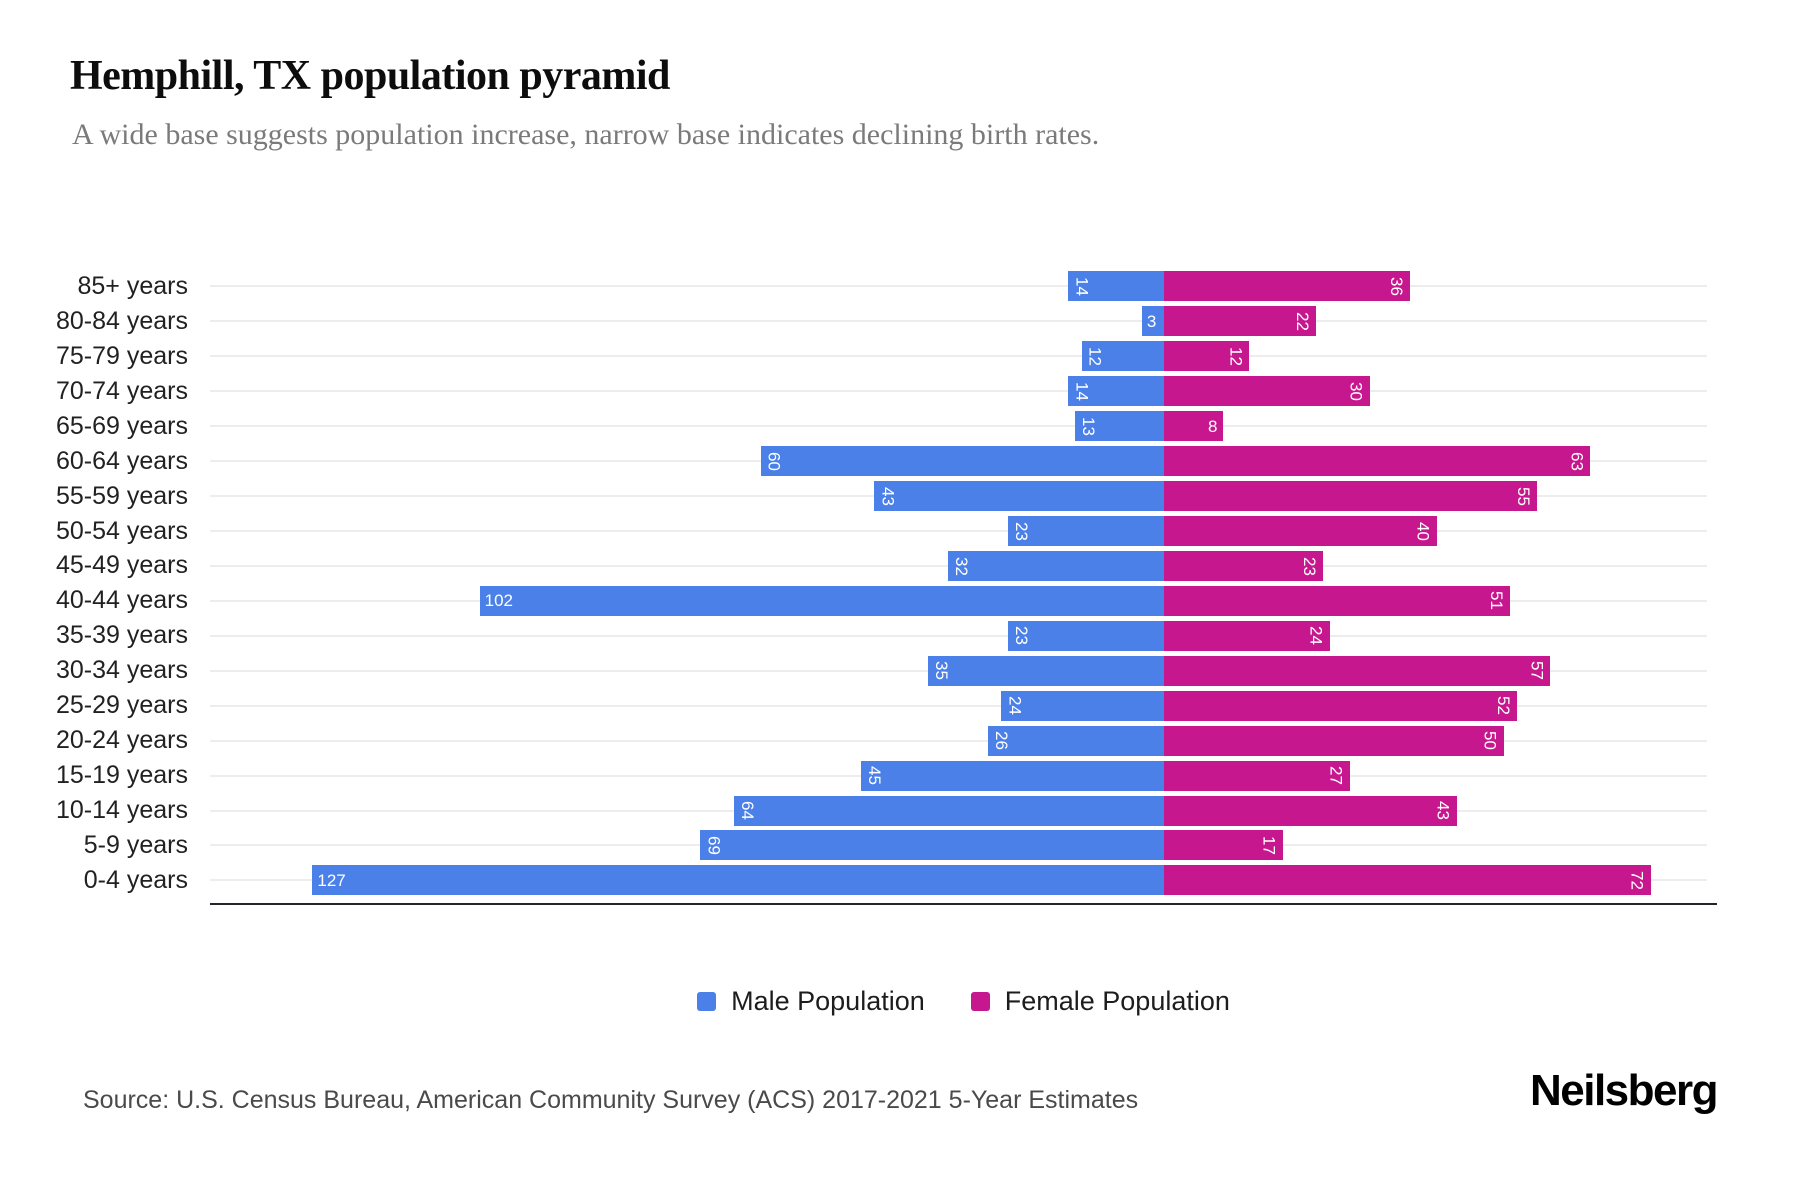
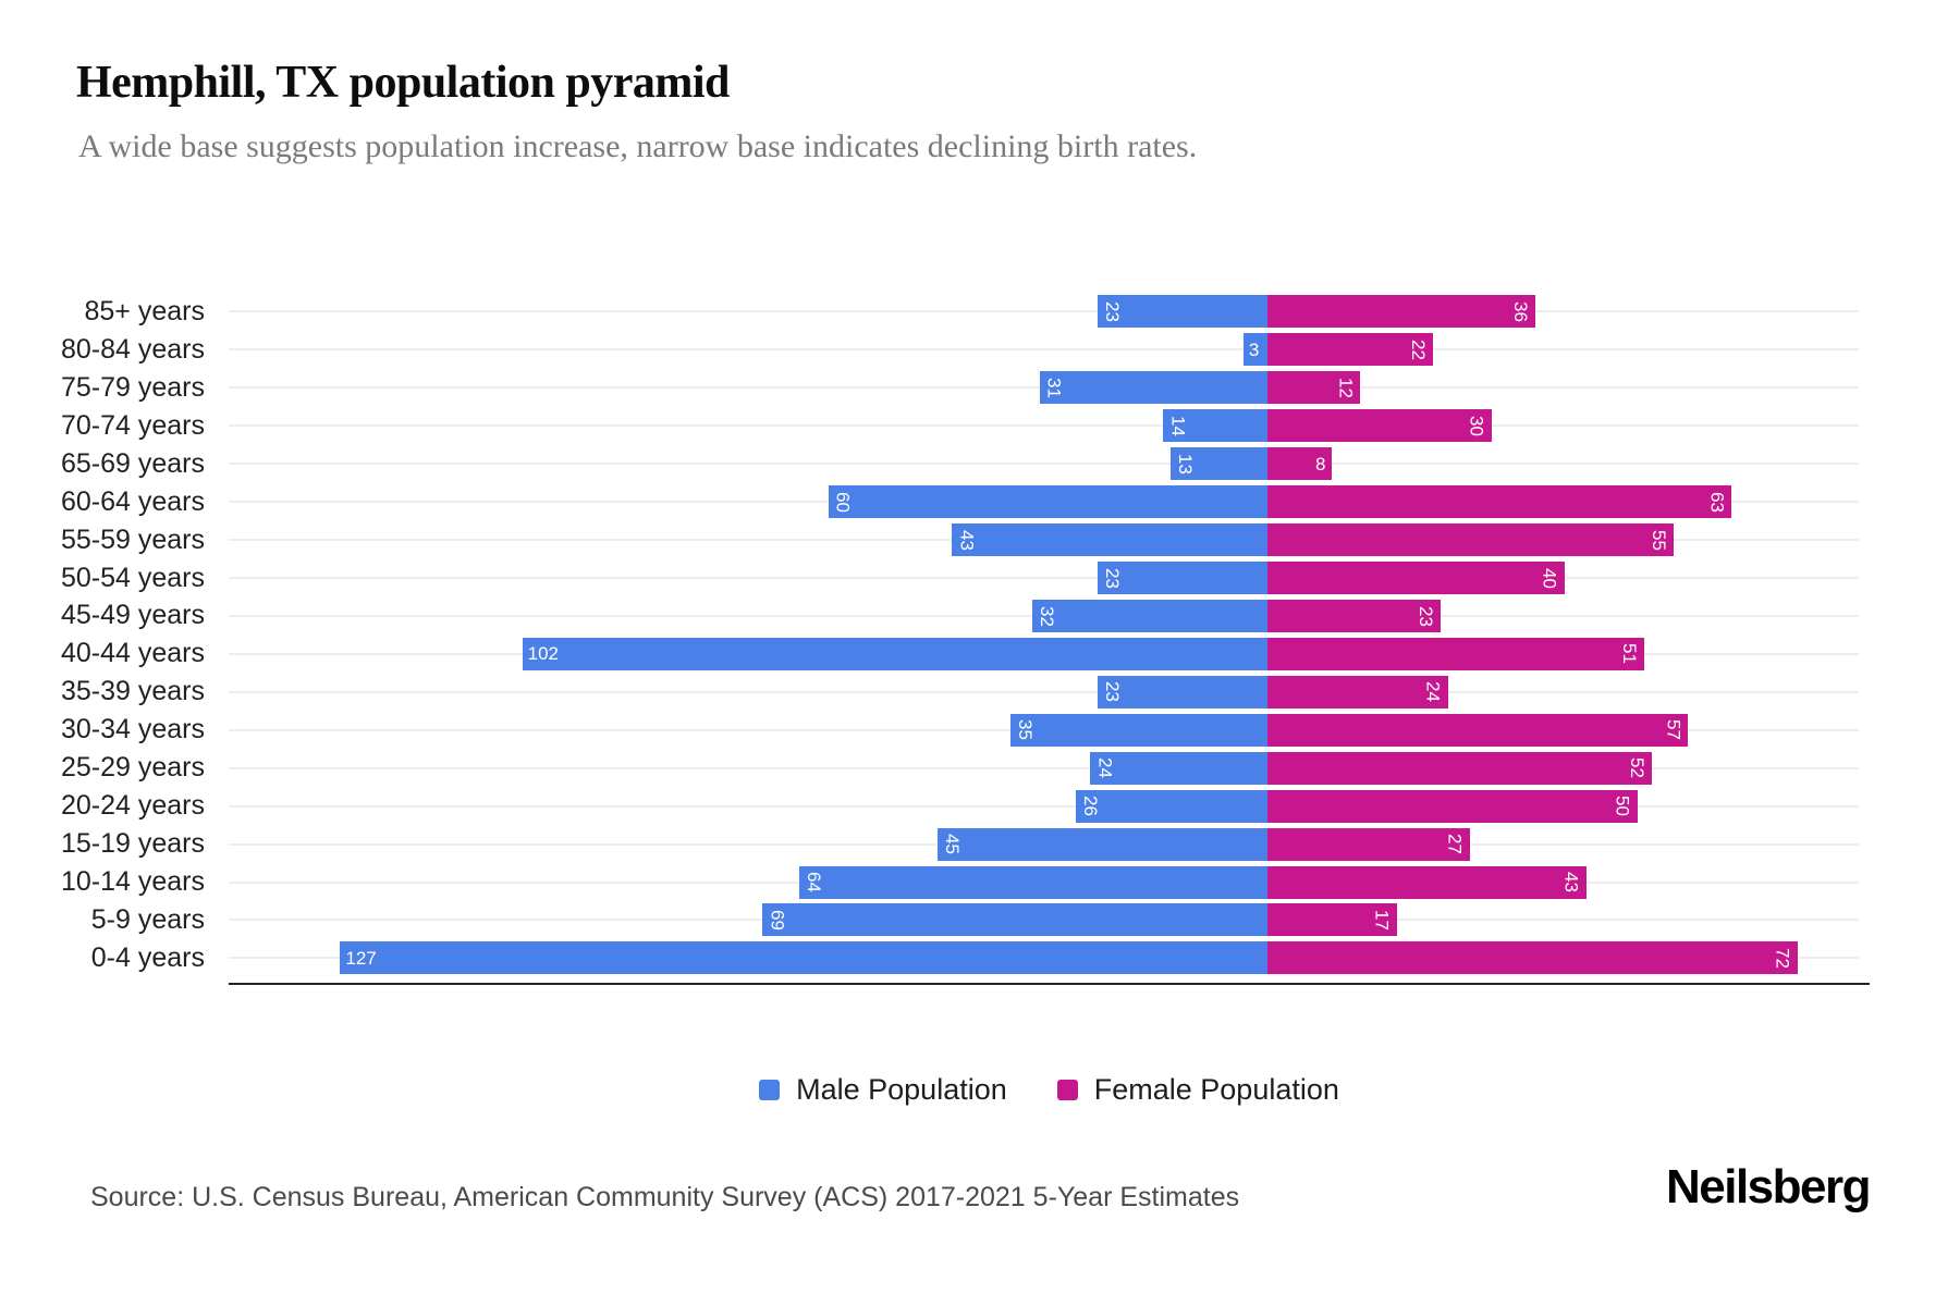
Male Population/85+ years: 14 -> 23
Male Population/75-79 years: 12 -> 31
